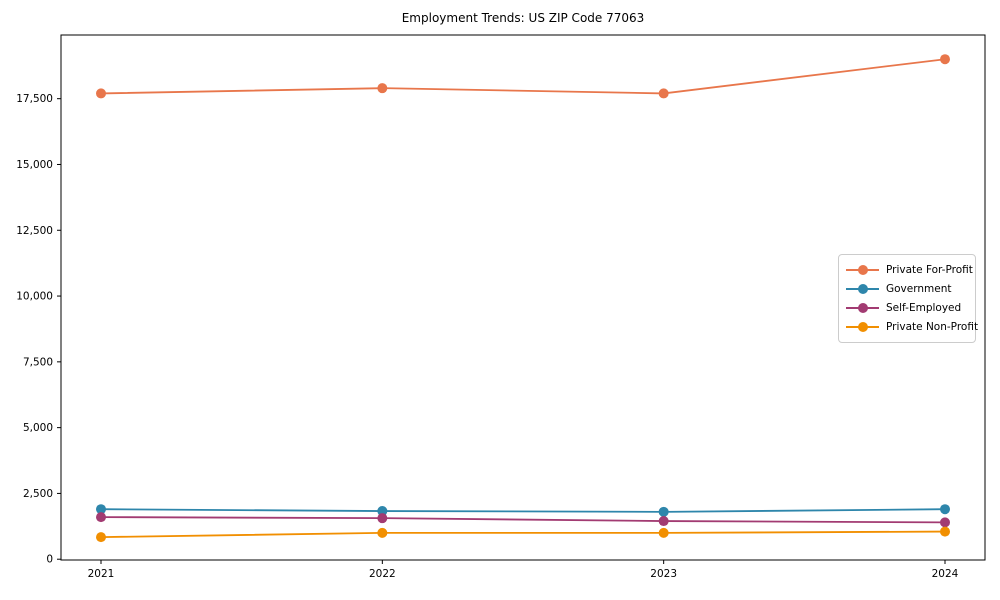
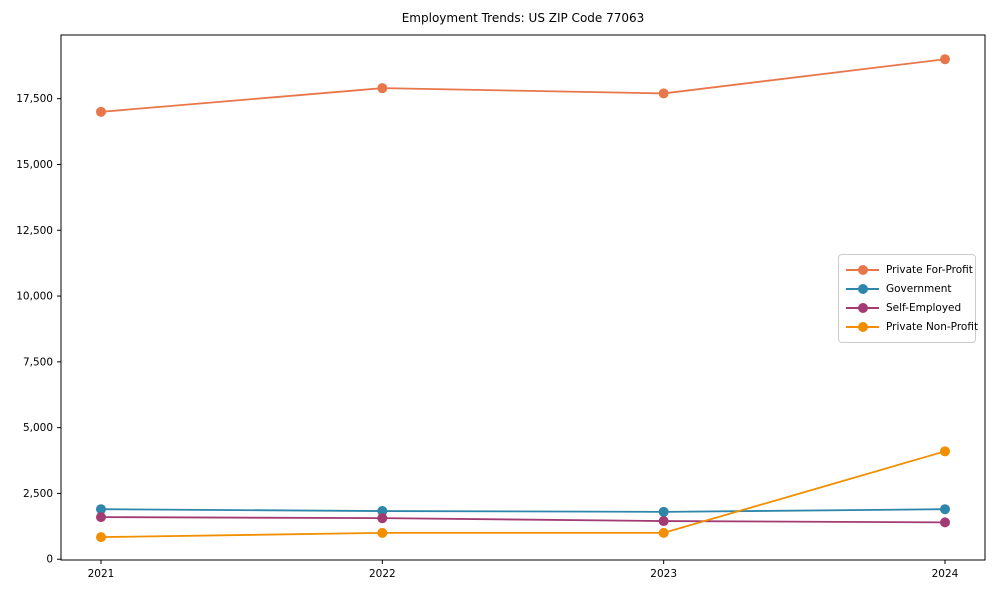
Private For-Profit/2021: 17700 -> 17000
Private Non-Profit/2024: 1000 -> 4100
